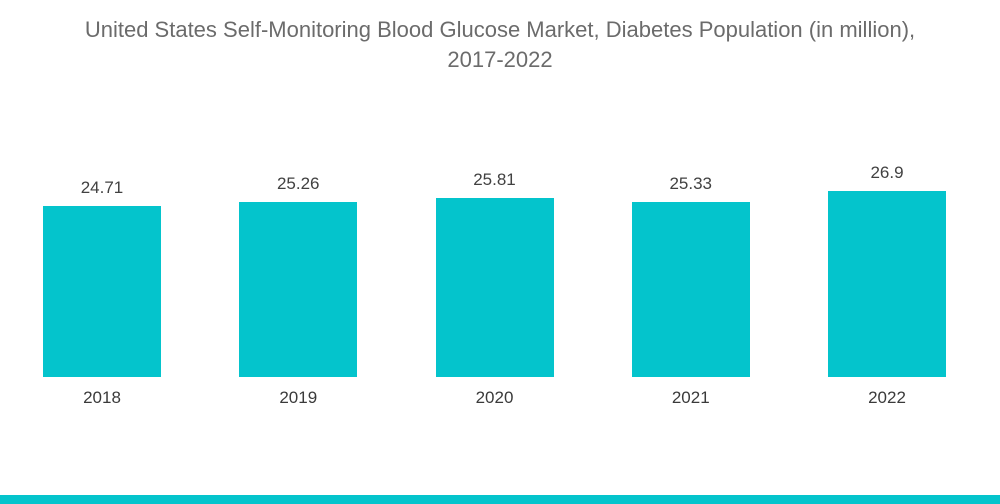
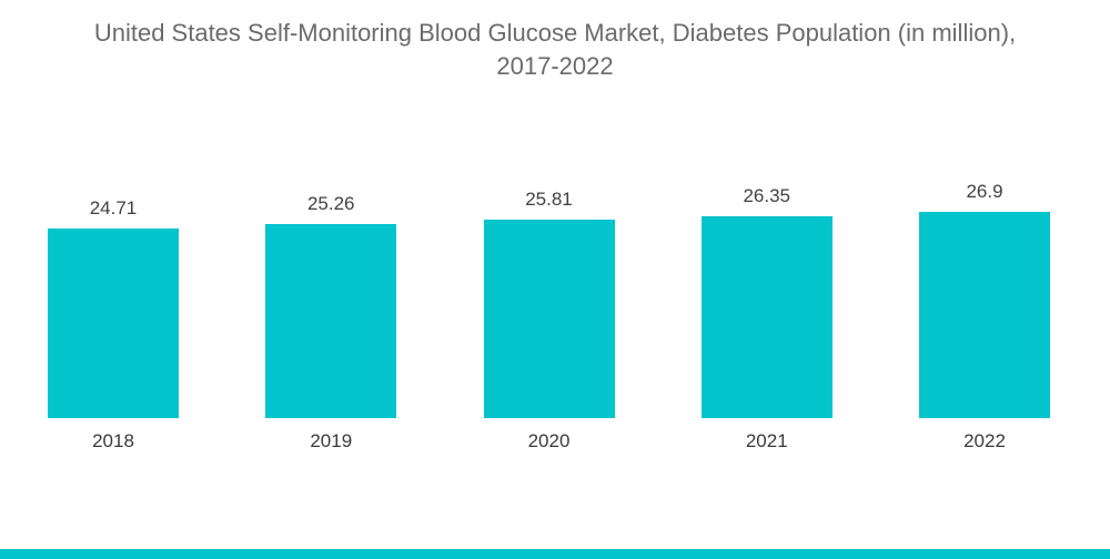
2021: 25.33 -> 26.35
